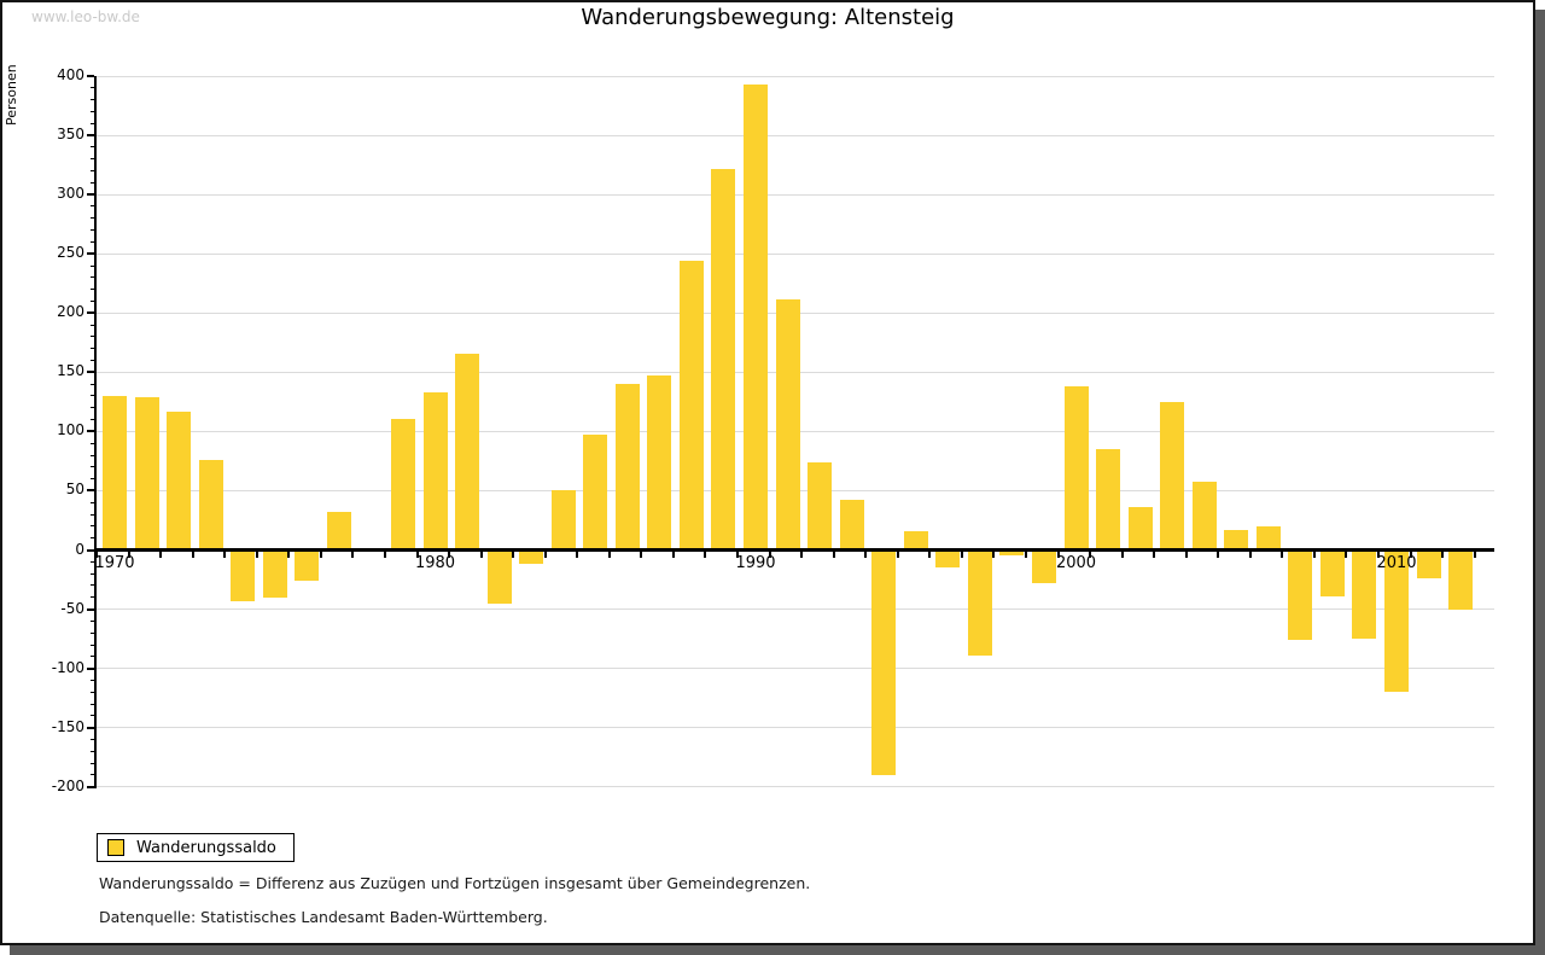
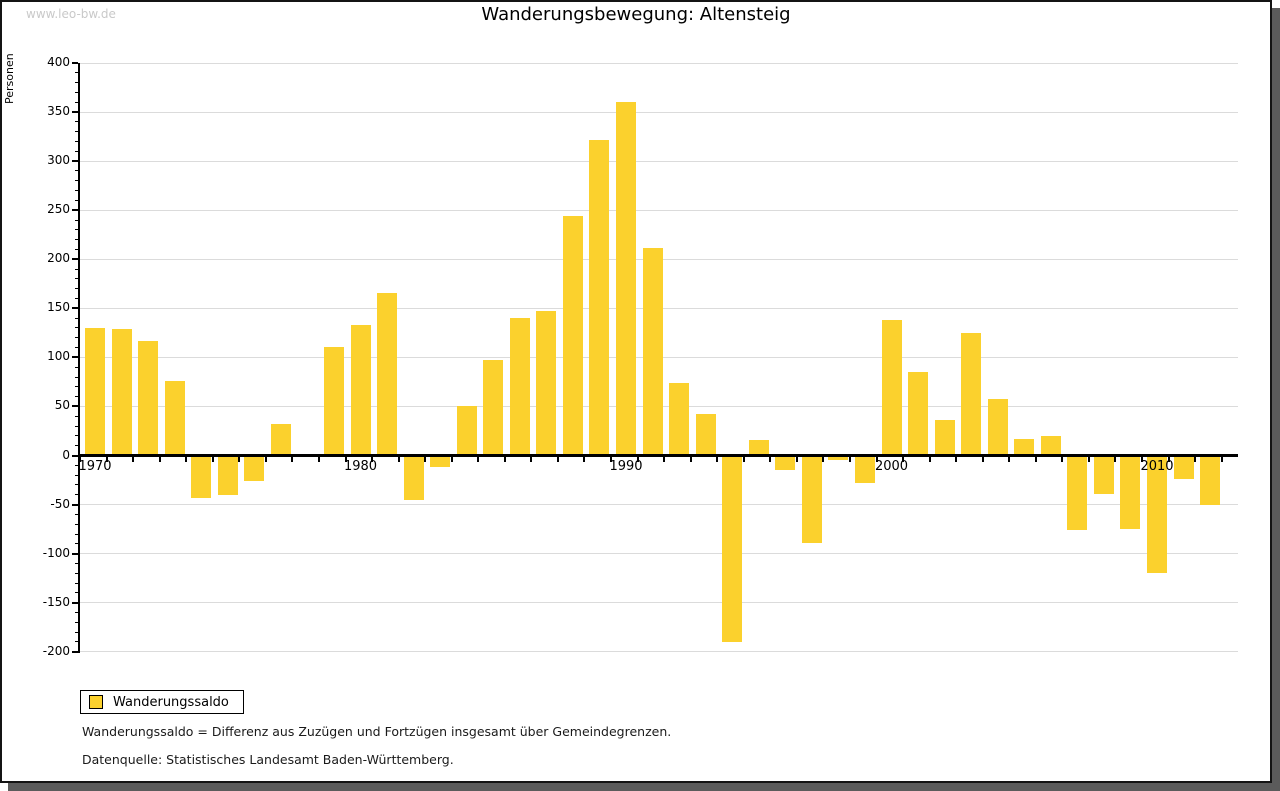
1990: 390 -> 360
